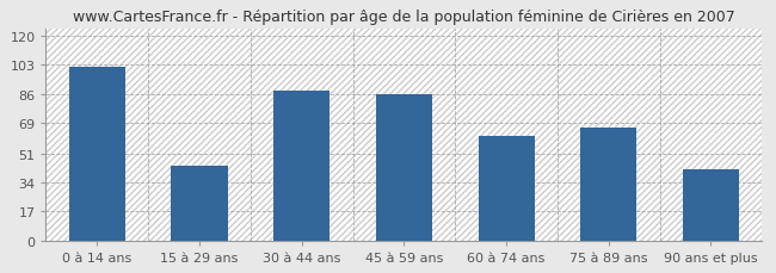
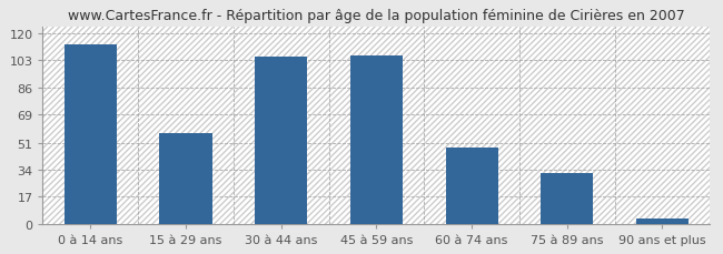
0 à 14 ans: 102 -> 113
15 à 29 ans: 44 -> 57
30 à 44 ans: 88 -> 105
45 à 59 ans: 86 -> 106
60 à 74 ans: 61 -> 48
75 à 89 ans: 66 -> 32
90 ans et plus: 42 -> 3
